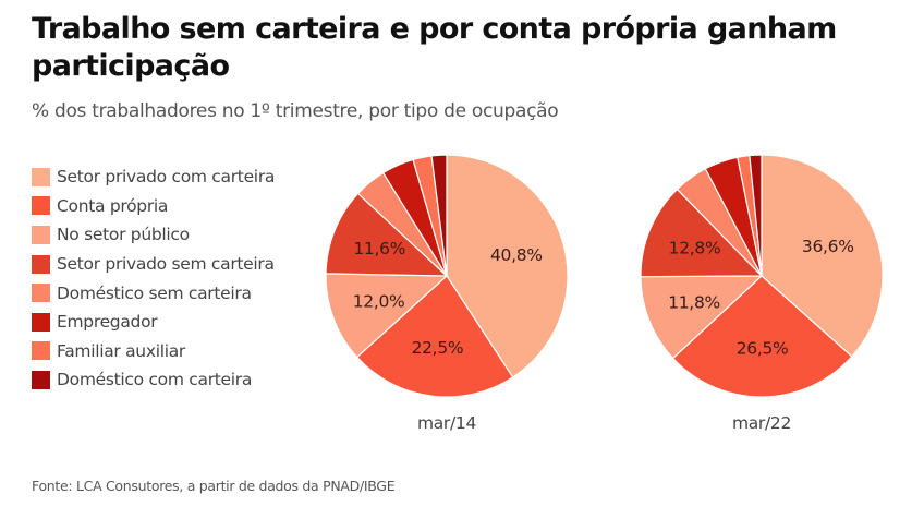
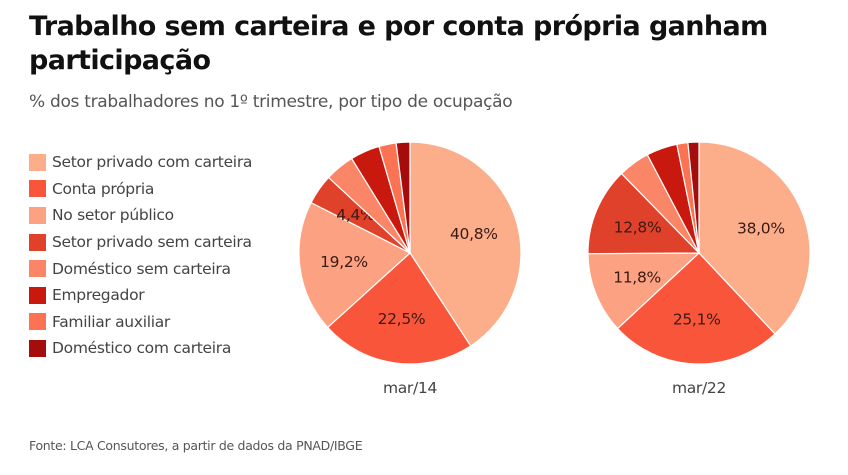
mar/22/Setor privado com carteira: 36,6% -> 38,0%
mar/22/Conta própria: 26,5% -> 25,1%
mar/14/No setor público: 12,0% -> 19,2%
mar/14/Setor privado sem carteira: 11,6% -> 4,4%
